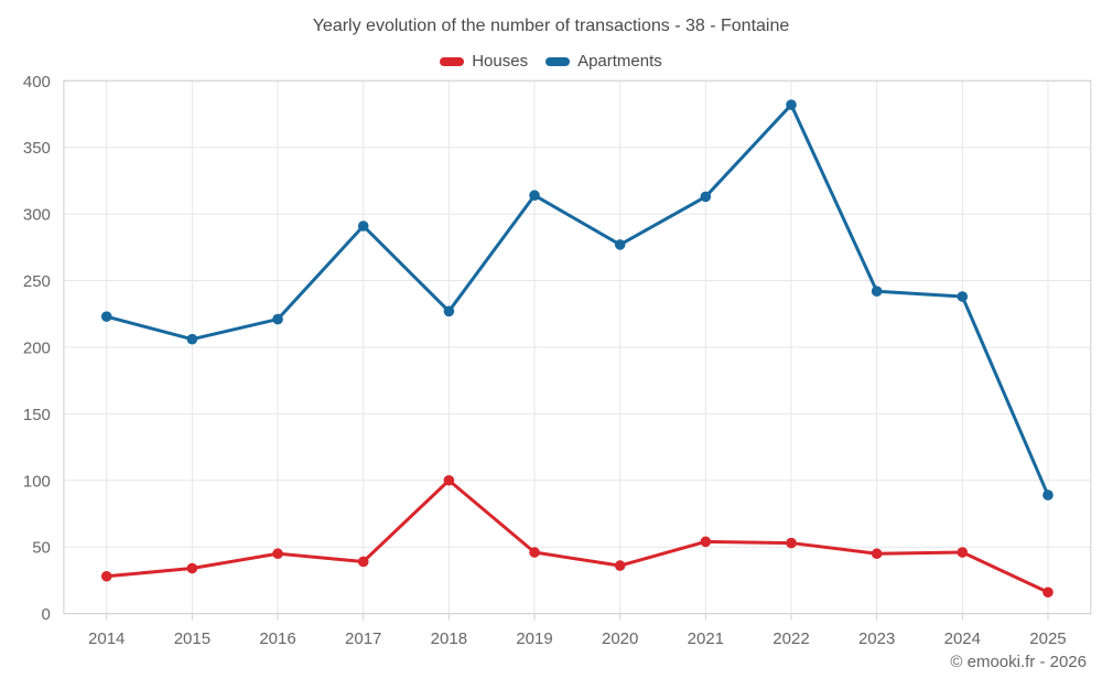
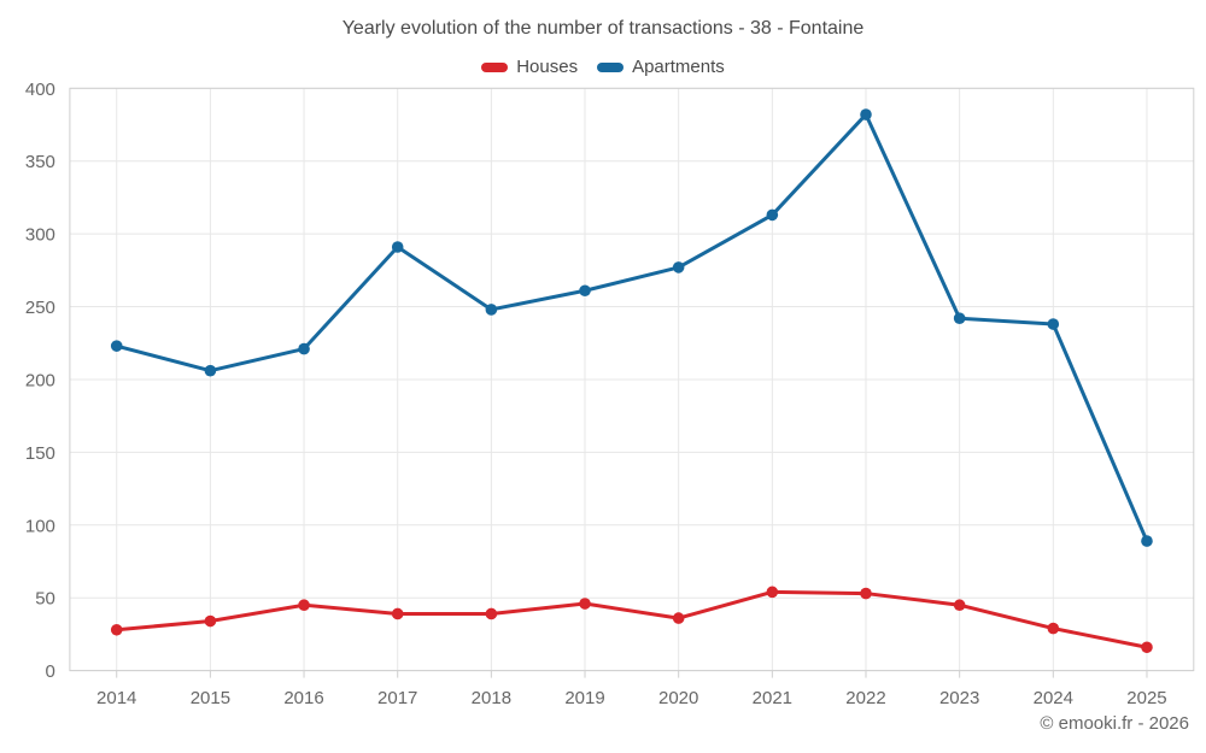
Houses/2018: 100 -> 39
Apartments/2018: 227 -> 248
Apartments/2019: 314 -> 261
Houses/2024: 46 -> 29
